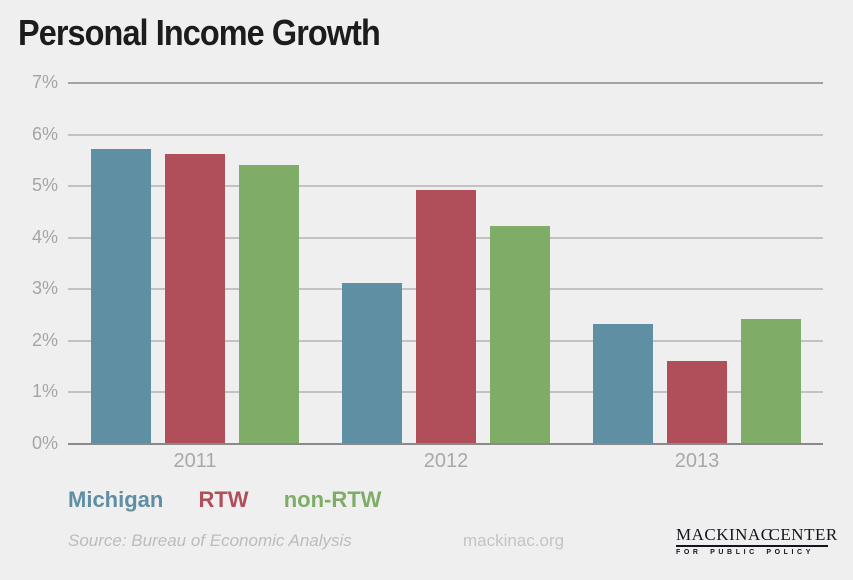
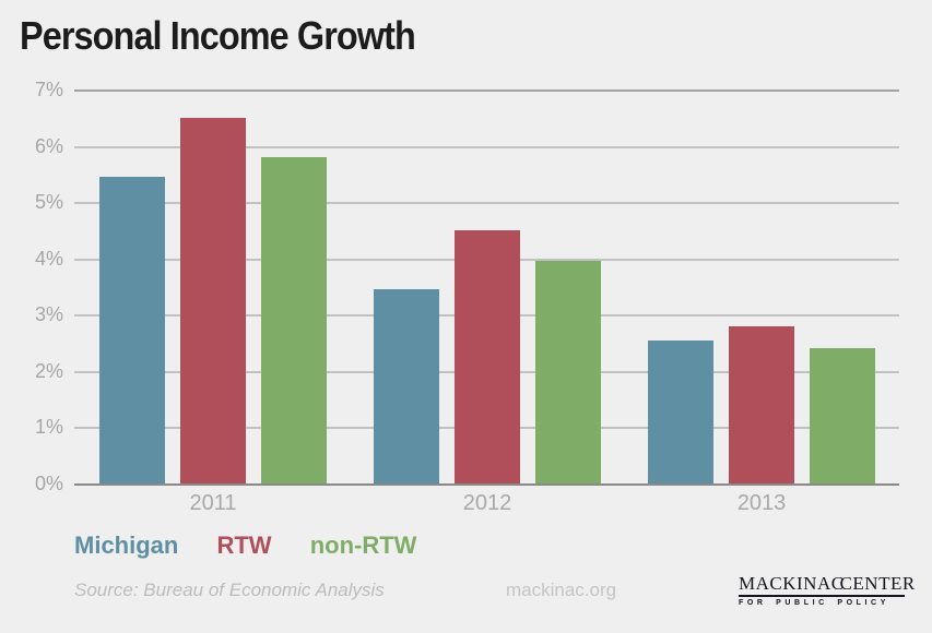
Michigan/2011: 5.7% -> 5.5%
RTW/2011: 5.6% -> 6.5%
non-RTW/2011: 5.4% -> 5.8%
Michigan/2012: 3.1% -> 3.5%
RTW/2012: 4.9% -> 4.5%
non-RTW/2012: 4.2% -> 4.0%
Michigan/2013: 2.3% -> 2.5%
RTW/2013: 1.6% -> 2.8%
